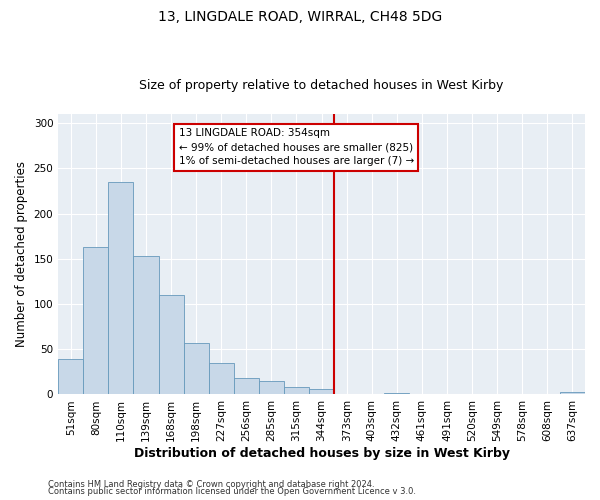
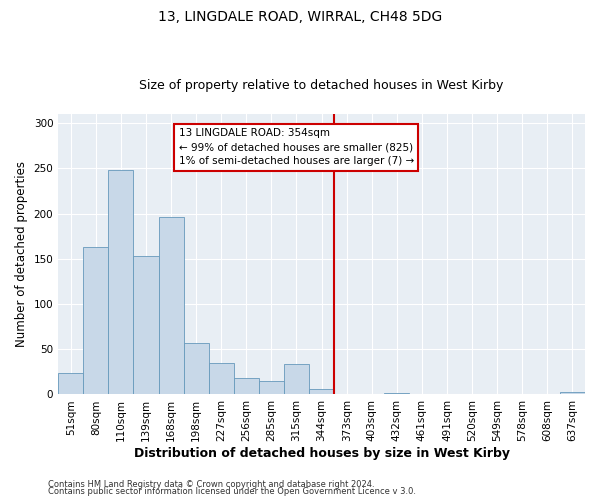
51sqm: 39 -> 24
110sqm: 235 -> 248
168sqm: 110 -> 196
315sqm: 8 -> 34
